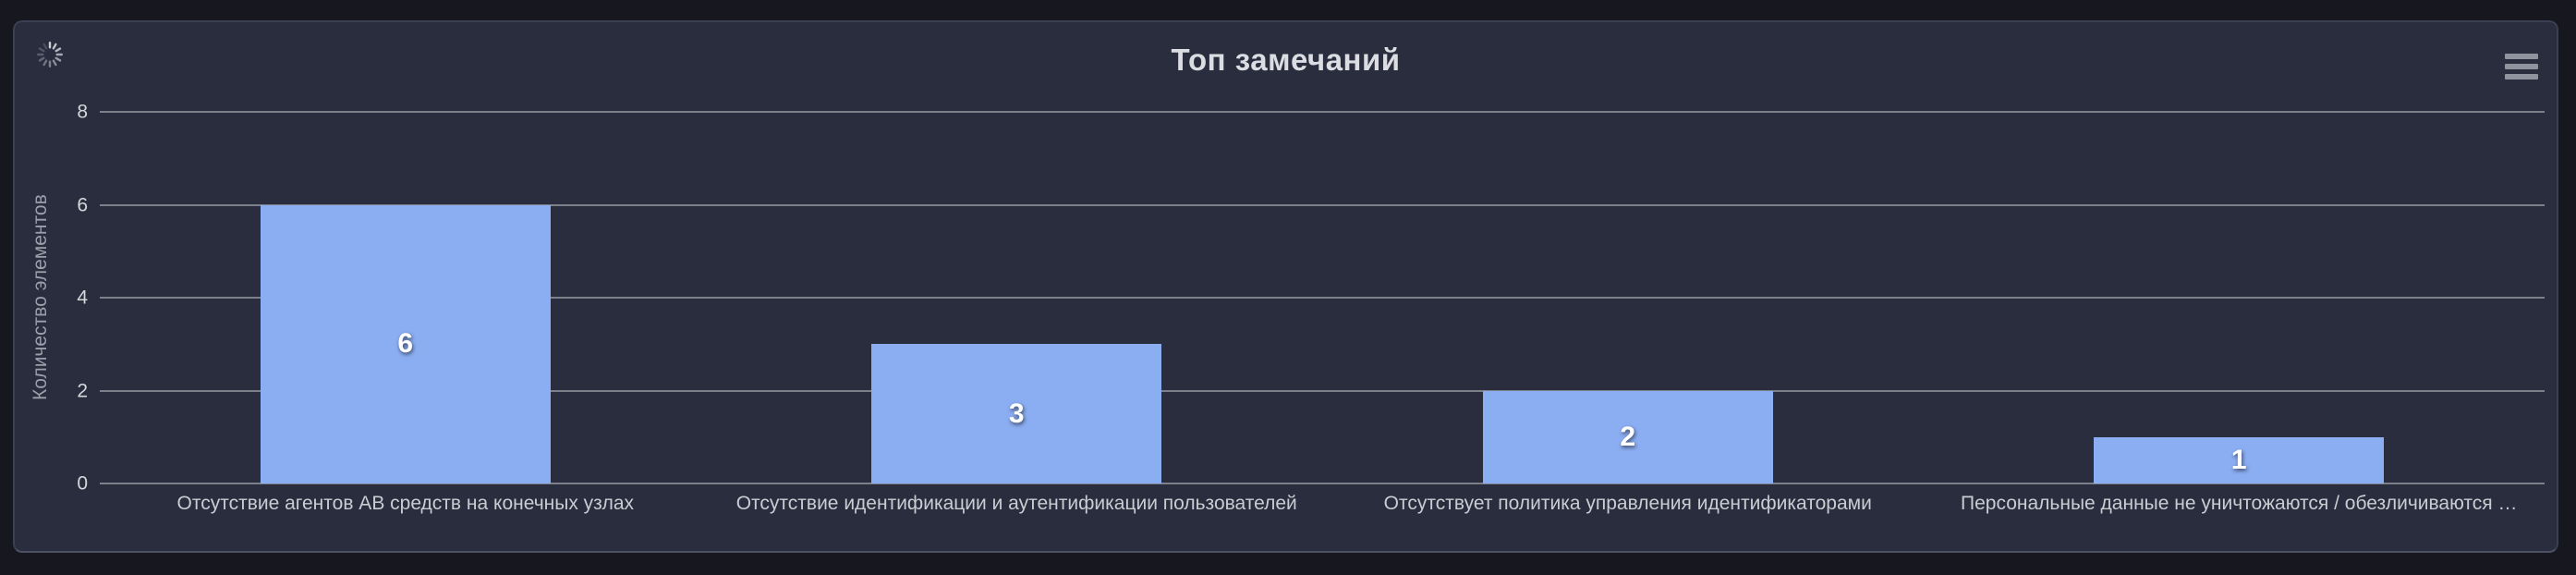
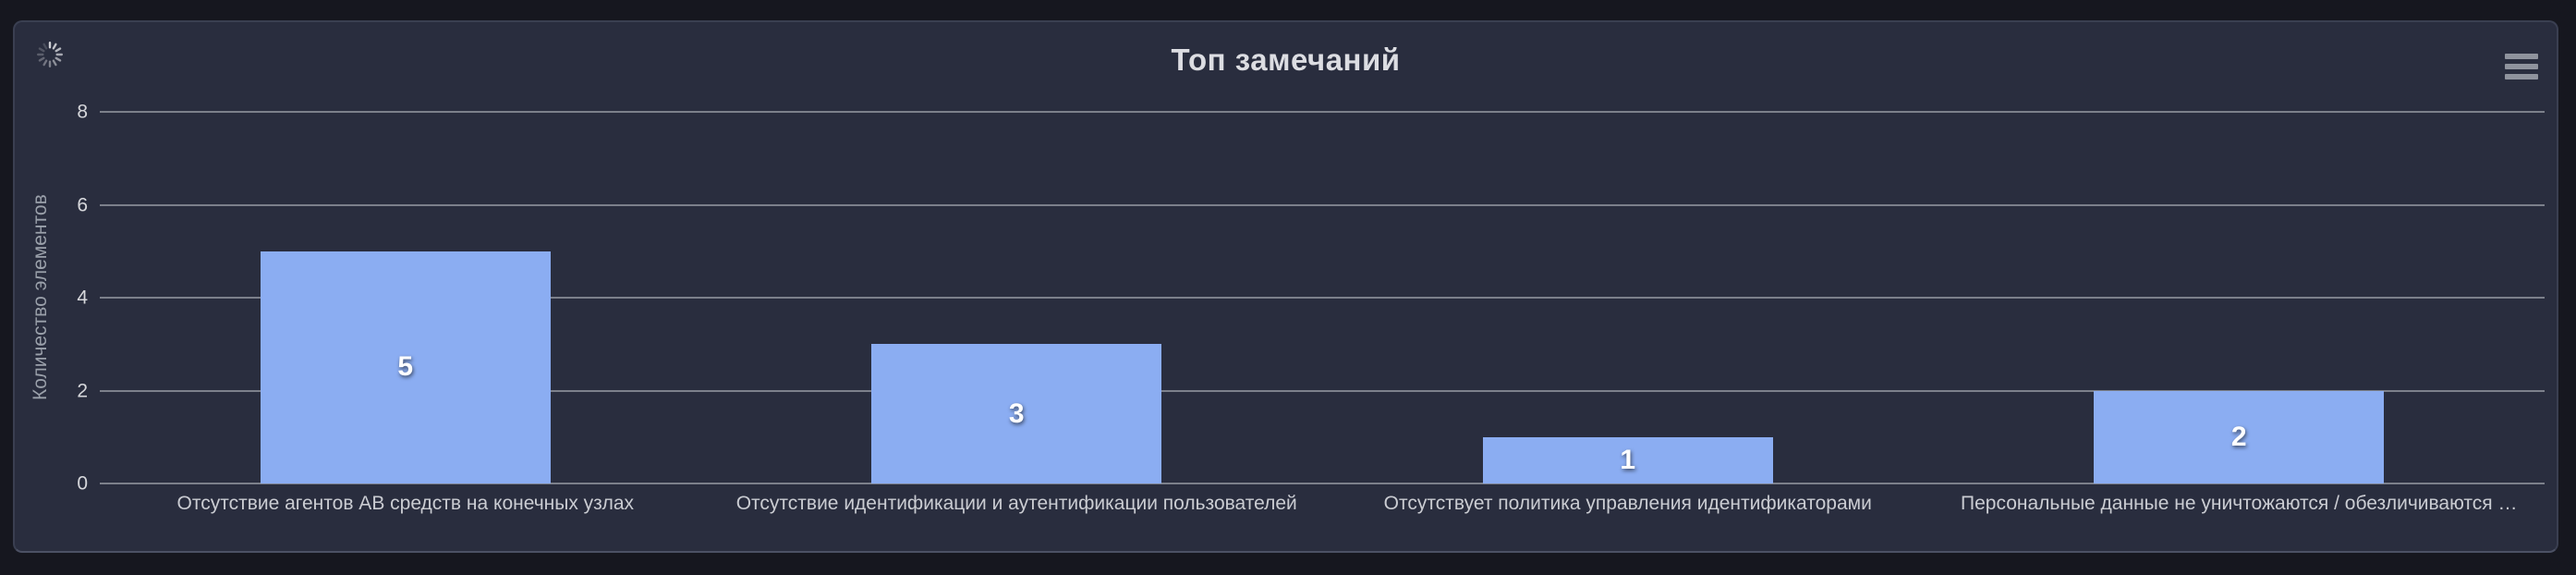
Отсутствие агентов АВ средств на конечных узлах: 6 -> 5
Отсутствует политика управления идентификаторами: 2 -> 1
Персональные данные не уничтожаются / обезличиваются …: 1 -> 2
